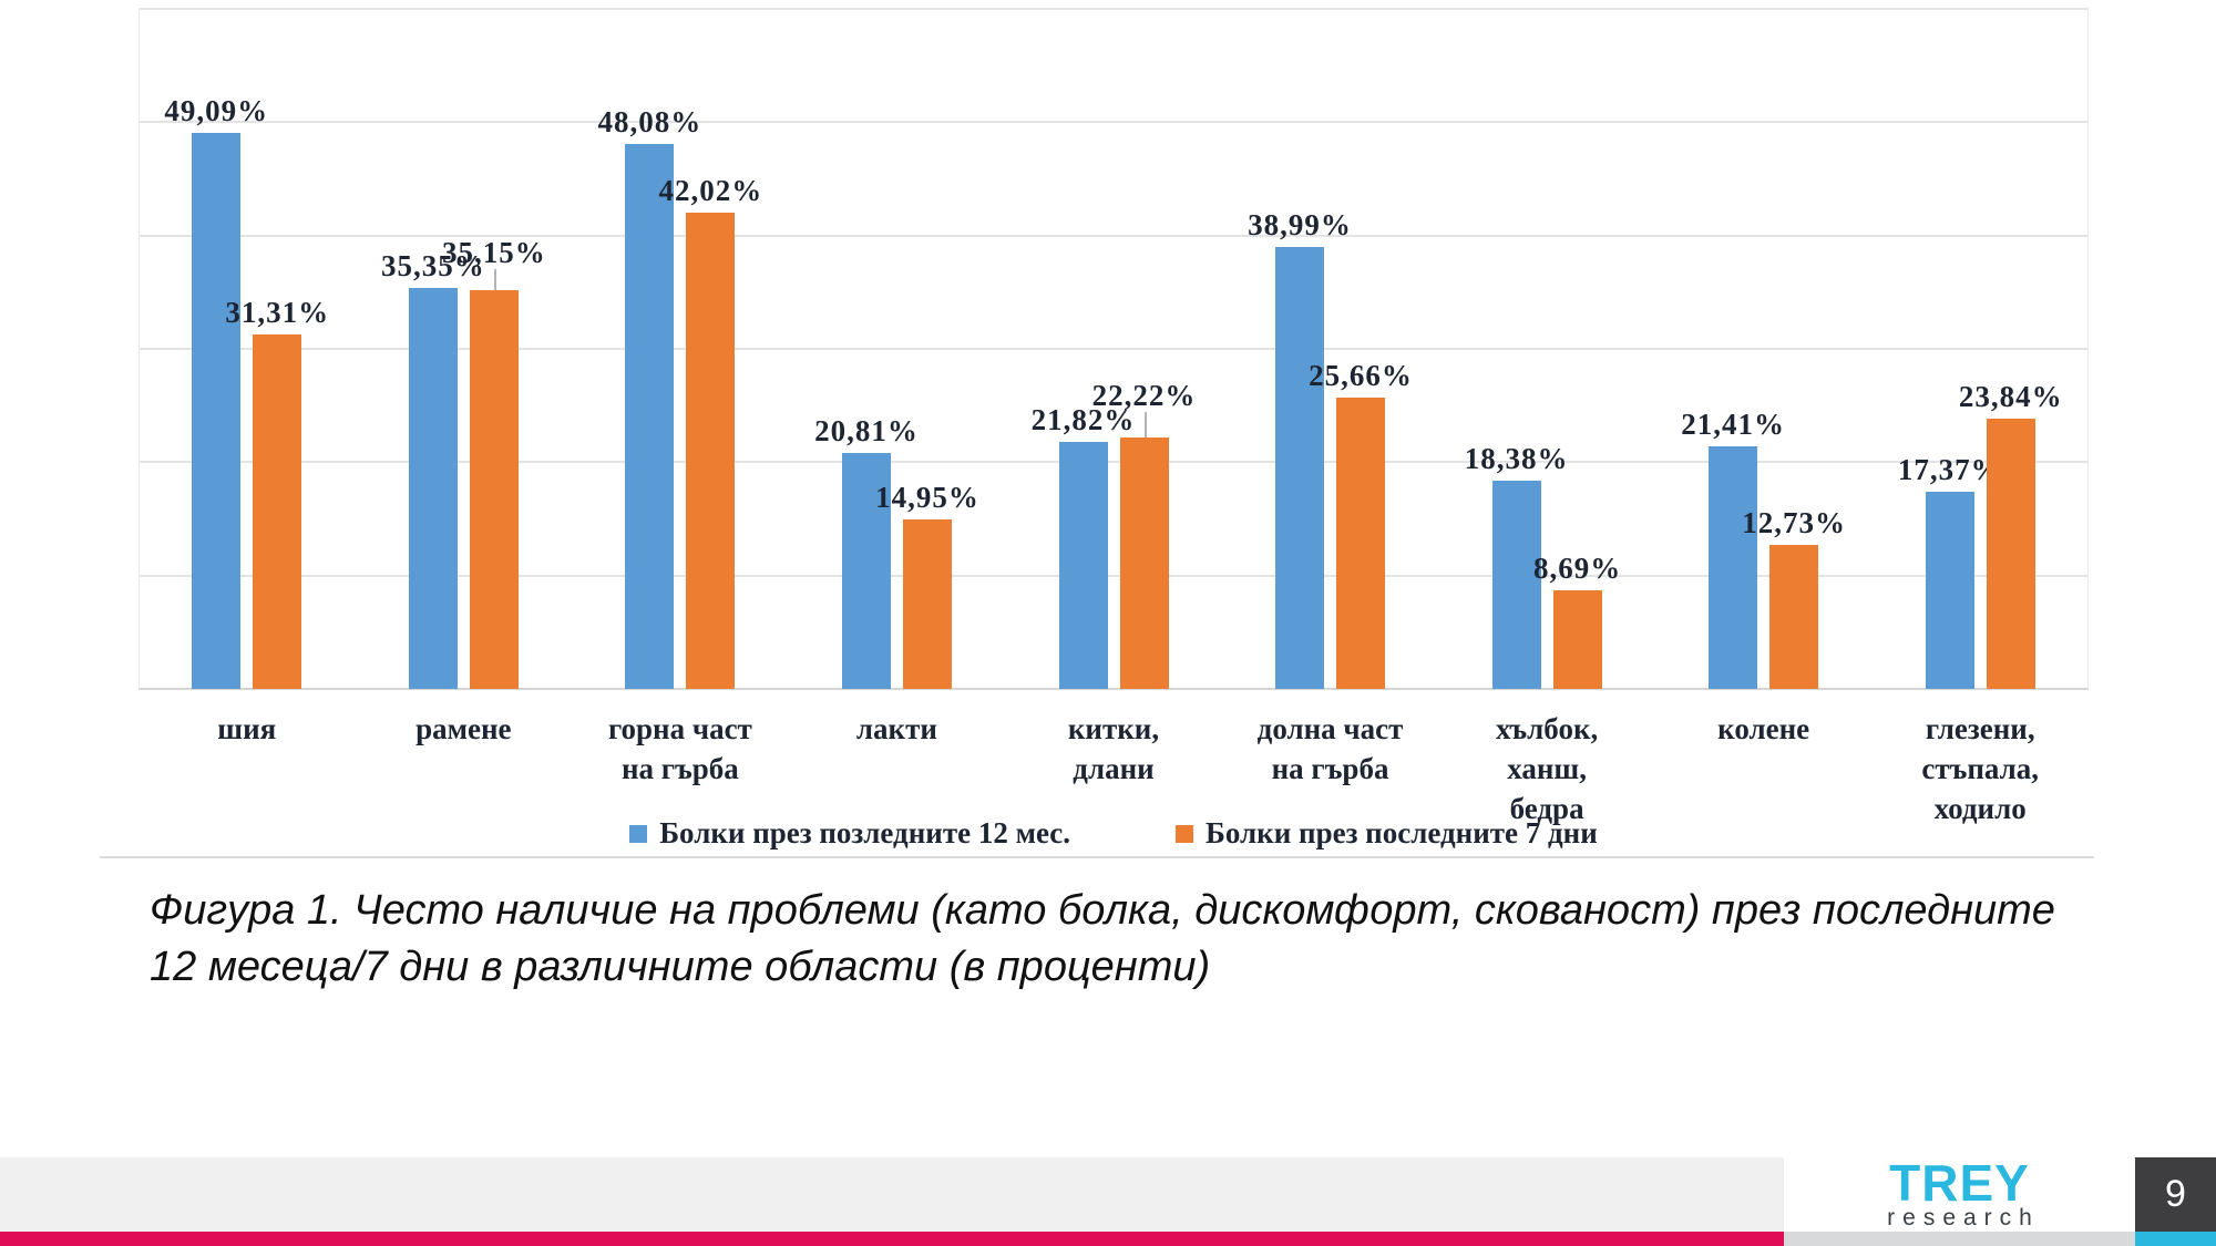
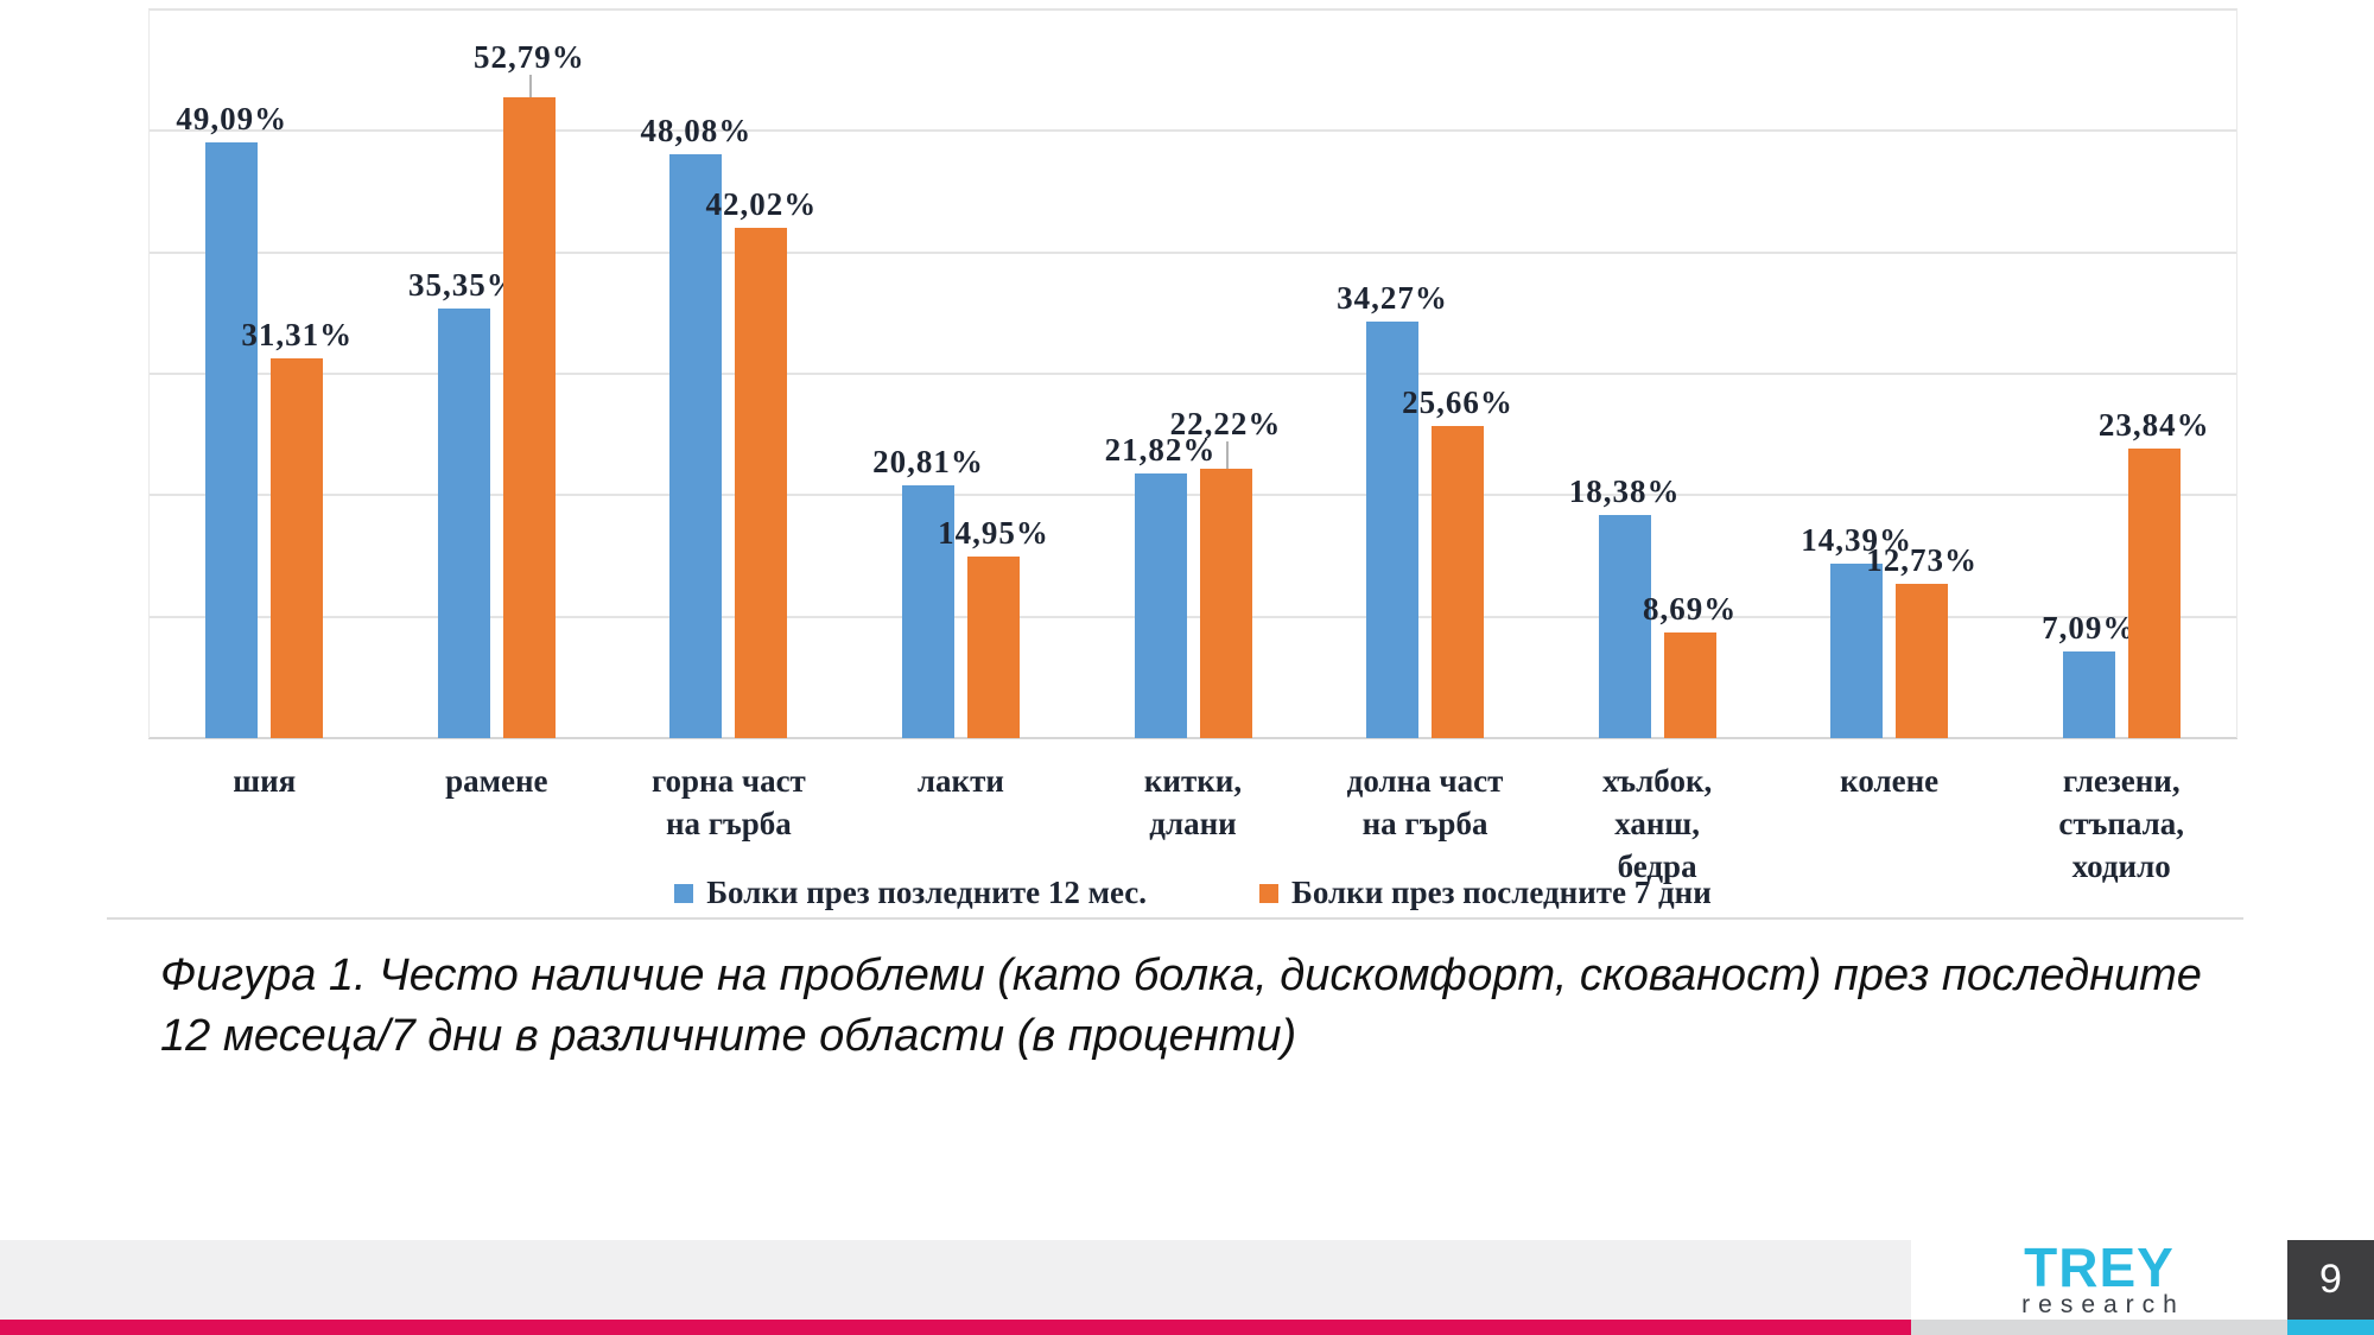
Болки през последните 7 дни/рамене: 35,15% -> 52,79%
Болки през позледните 12 мес./долна част на гърба: 38,99% -> 34,27%
Болки през позледните 12 мес./колене: 21,41% -> 14,39%
Болки през позледните 12 мес./глезени, стъпала, ходило: 17,37% -> 7,09%
